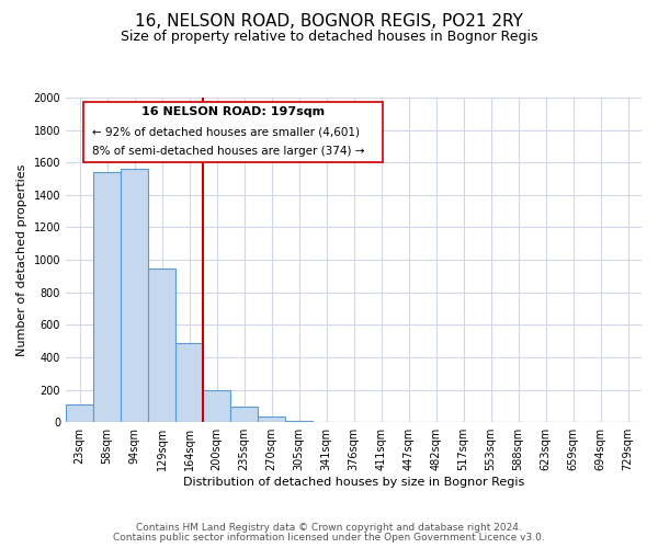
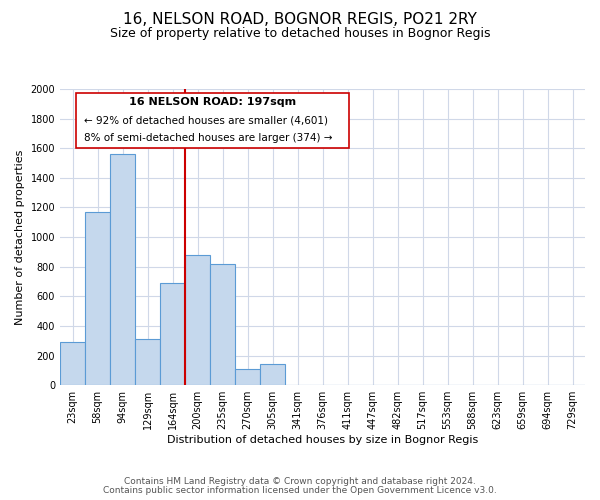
23sqm: 110 -> 290
58sqm: 1540 -> 1170
129sqm: 950 -> 310
164sqm: 490 -> 690
200sqm: 200 -> 880
235sqm: 100 -> 820
270sqm: 40 -> 110
305sqm: 0 -> 140
